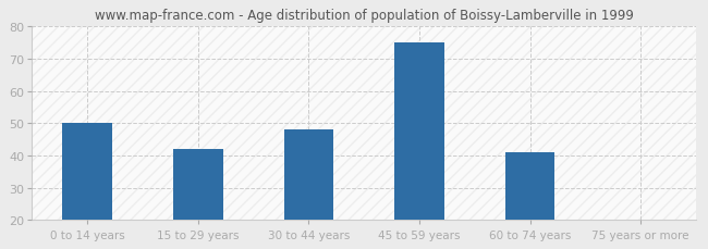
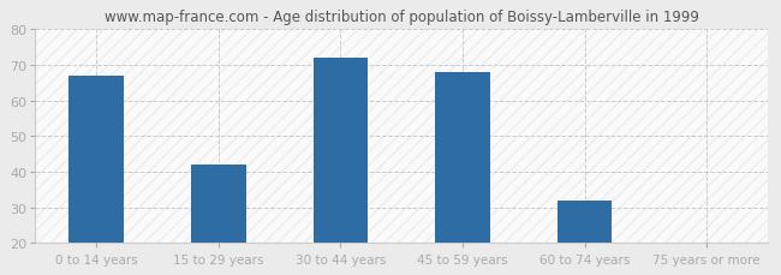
0 to 14 years: 50 -> 67
30 to 44 years: 48 -> 72
45 to 59 years: 75 -> 68
60 to 74 years: 41 -> 32
